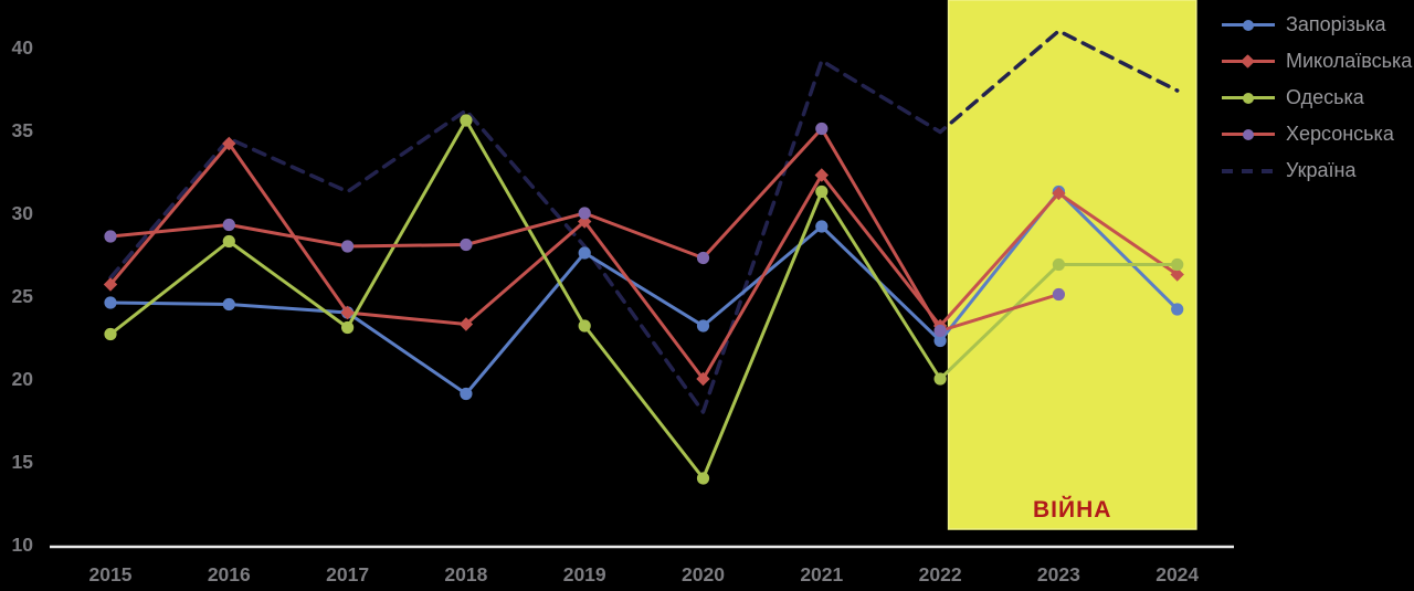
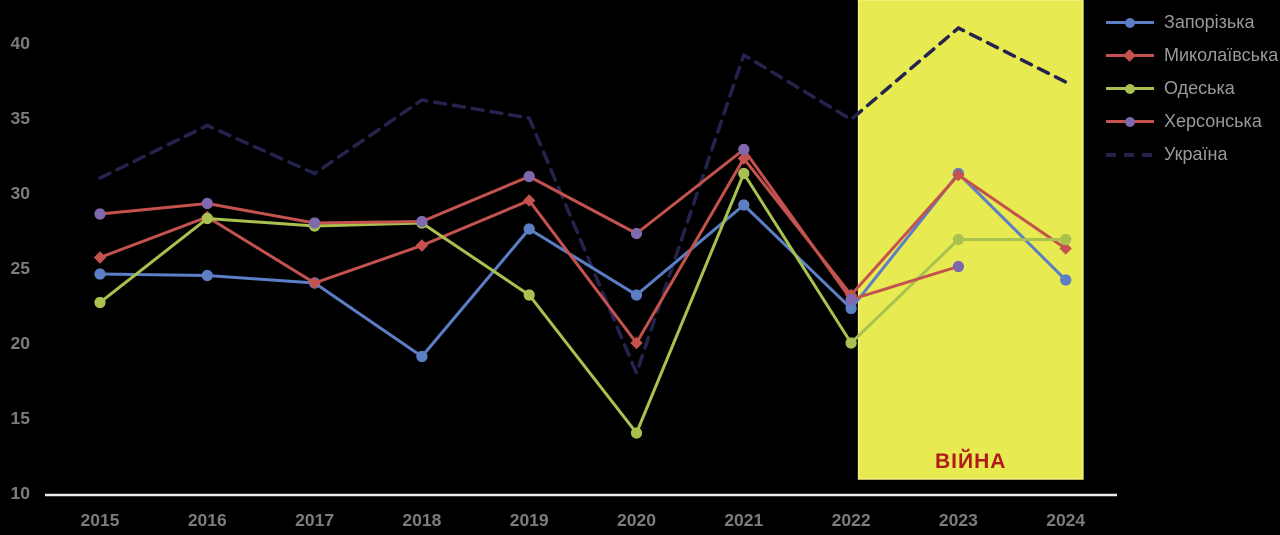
Україна/2015: 26.1 -> 31.0
Миколаївська/2016: 34.2 -> 28.4
Одеська/2017: 23.1 -> 27.8
Миколаївська/2018: 23.3 -> 26.5
Одеська/2018: 35.6 -> 28.0
Херсонська/2019: 30.0 -> 31.1
Україна/2019: 28.0 -> 35.0
Херсонська/2021: 35.1 -> 32.9
